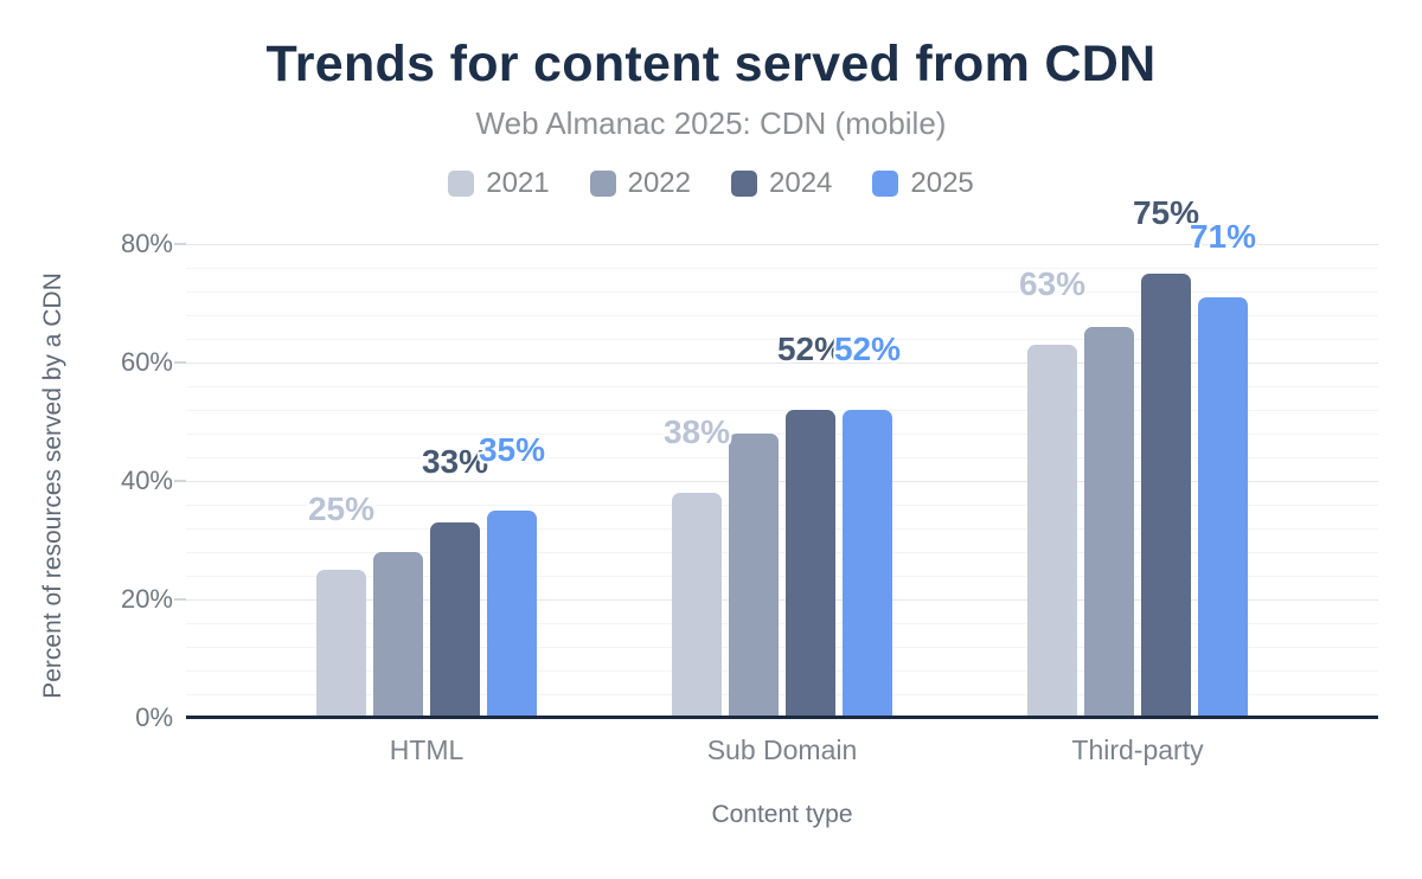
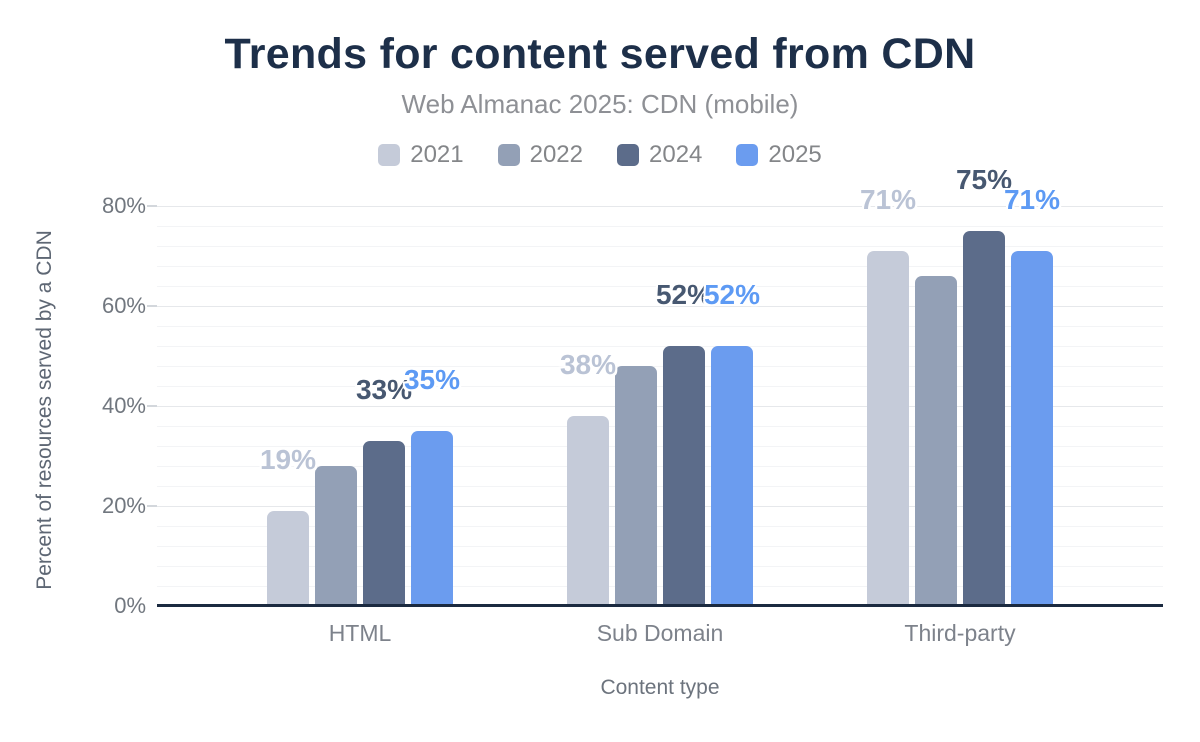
2021/HTML: 25% -> 19%
2021/Third-party: 63% -> 71%
